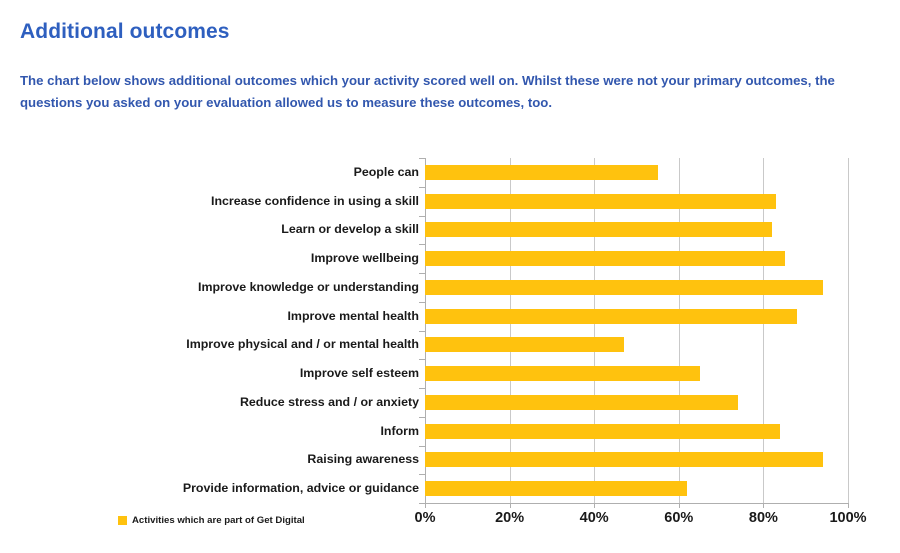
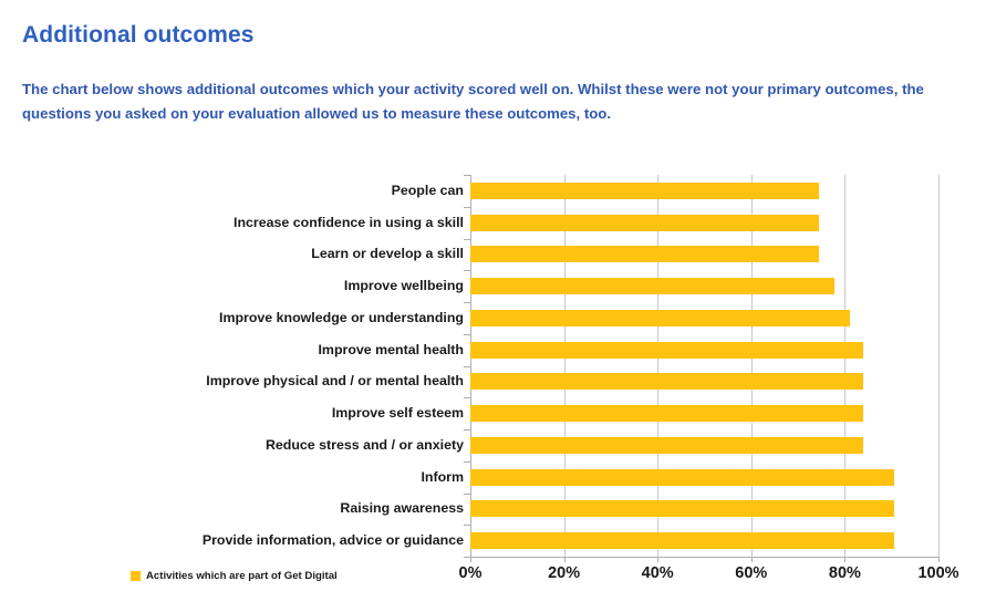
People can: 55% -> 74%
Increase confidence in using a skill: 83% -> 74%
Learn or develop a skill: 82% -> 74%
Improve wellbeing: 85% -> 78%
Improve knowledge or understanding: 94% -> 81%
Improve mental health: 88% -> 84%
Improve physical and / or mental health: 47% -> 84%
Improve self esteem: 65% -> 84%
Reduce stress and / or anxiety: 74% -> 84%
Inform: 84% -> 90%
Raising awareness: 94% -> 90%
Provide information, advice or guidance: 62% -> 90%
